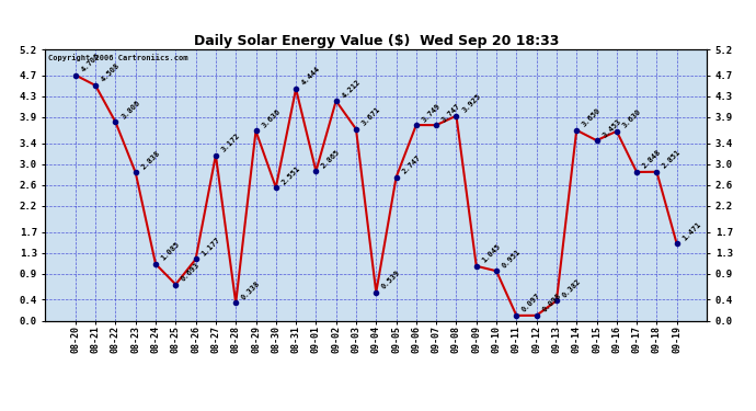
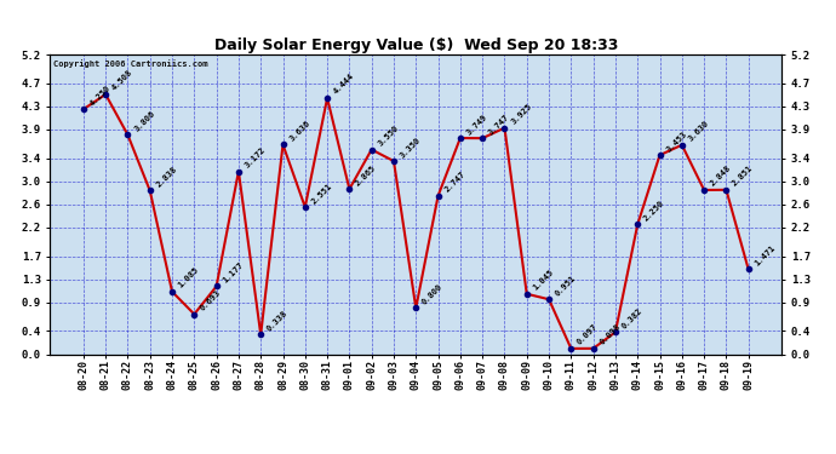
08-20: 4.71 -> 4.25
09-02: 4.21 -> 3.55
09-03: 3.67 -> 3.35
09-04: 0.54 -> 0.80
09-14: 3.65 -> 2.25
